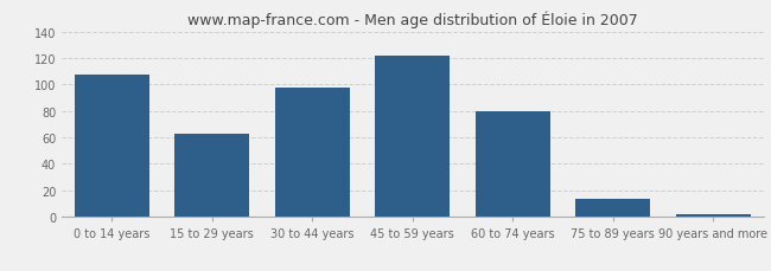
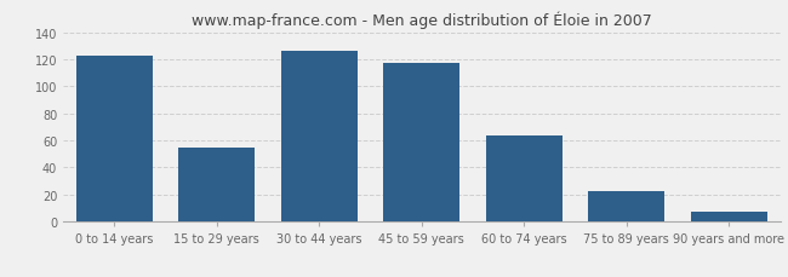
0 to 14 years: 107 -> 123
15 to 29 years: 63 -> 55
30 to 44 years: 98 -> 126
45 to 59 years: 122 -> 117
60 to 74 years: 80 -> 64
75 to 89 years: 13 -> 22
90 years and more: 2 -> 7
